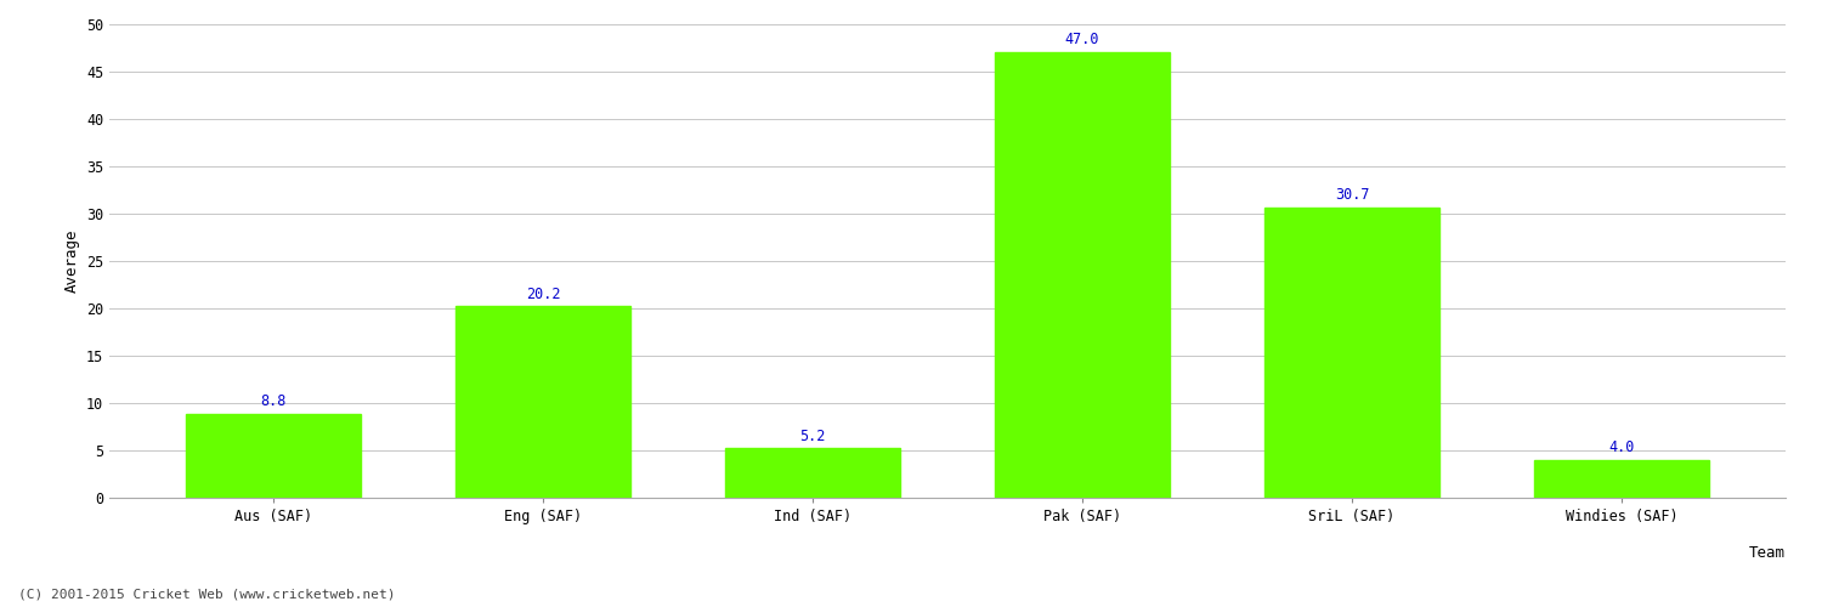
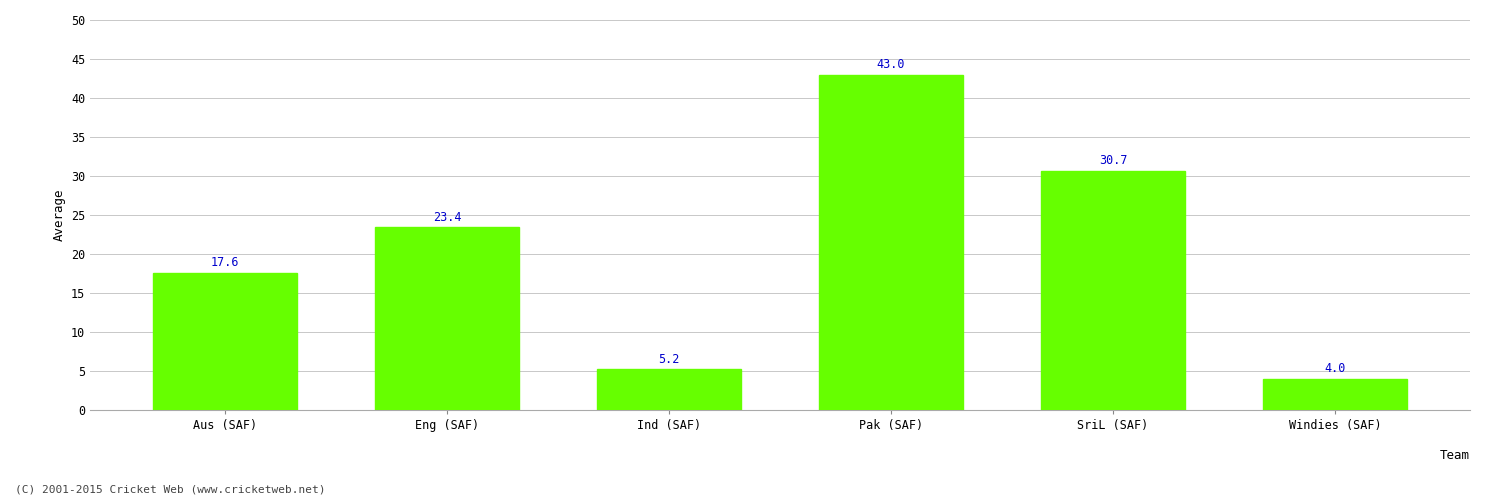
Aus (SAF): 8.8 -> 17.6
Eng (SAF): 20.2 -> 23.4
Pak (SAF): 47.0 -> 43.0
